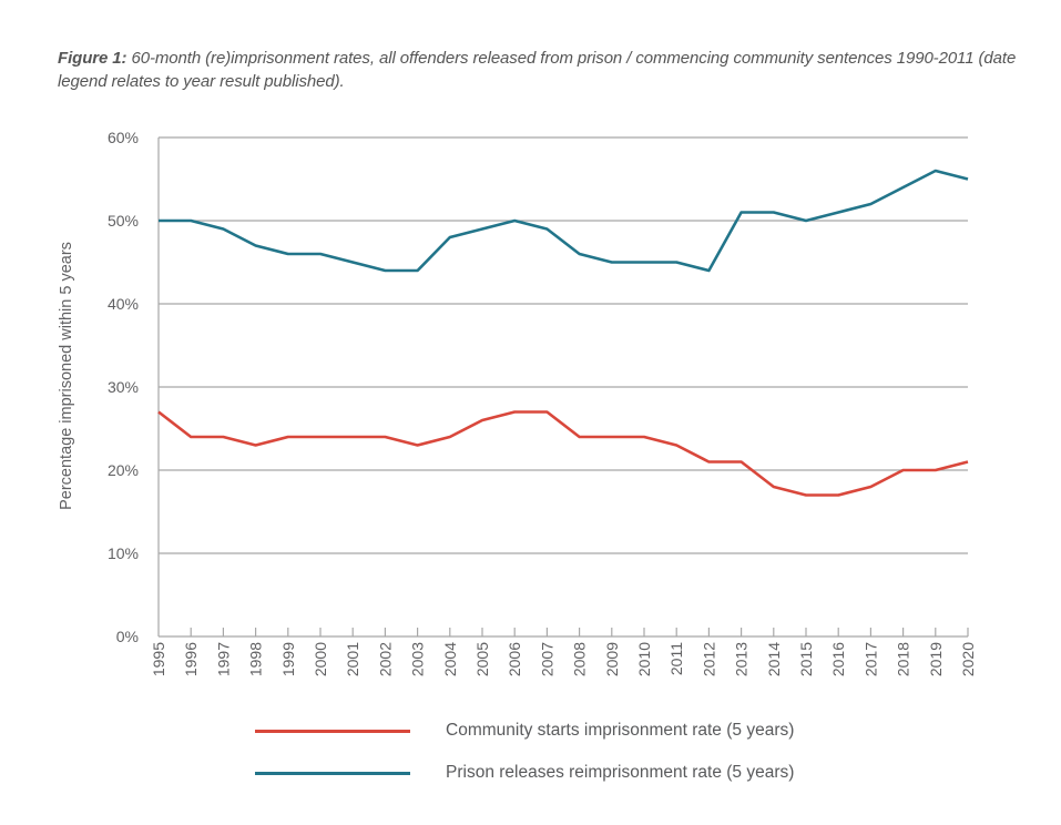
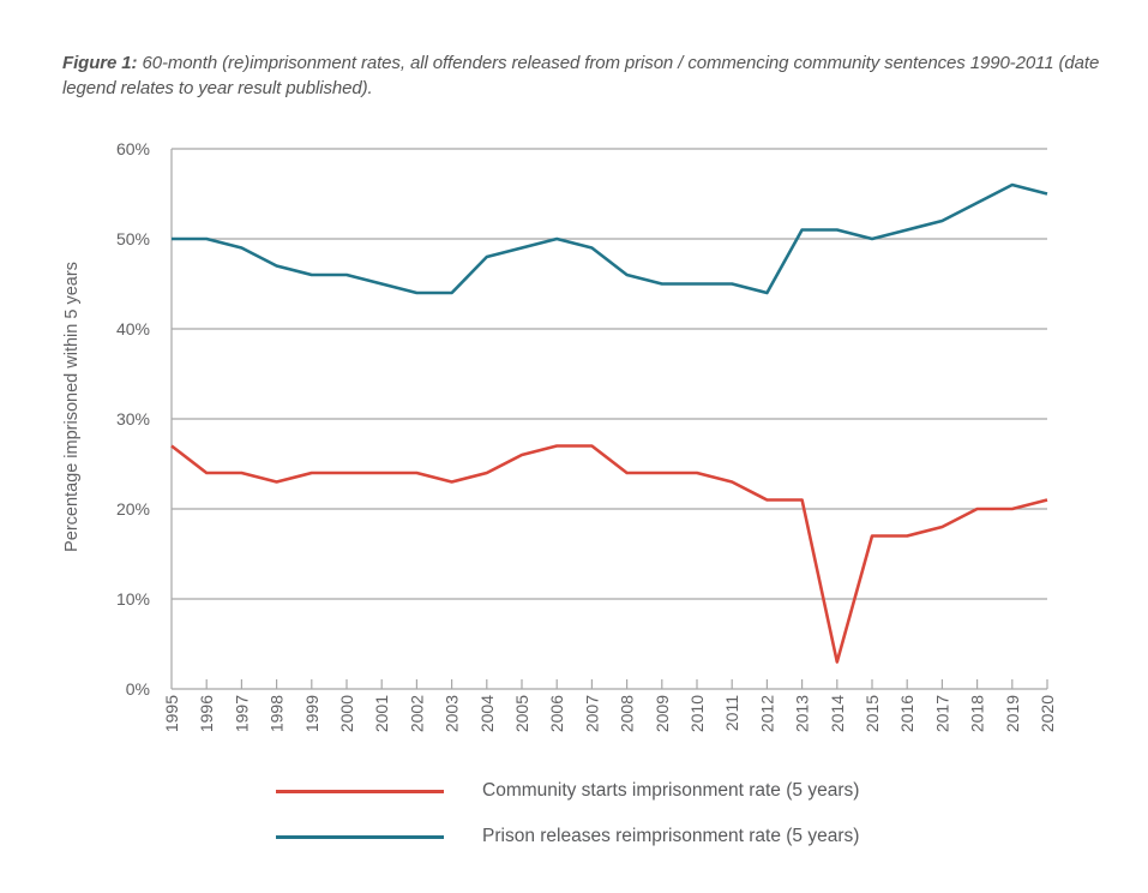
Community starts imprisonment rate (5 years)/2014: 18% -> 3%
